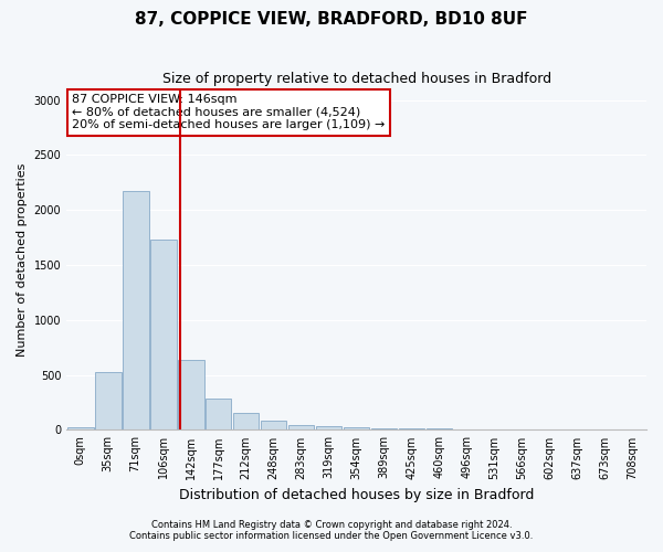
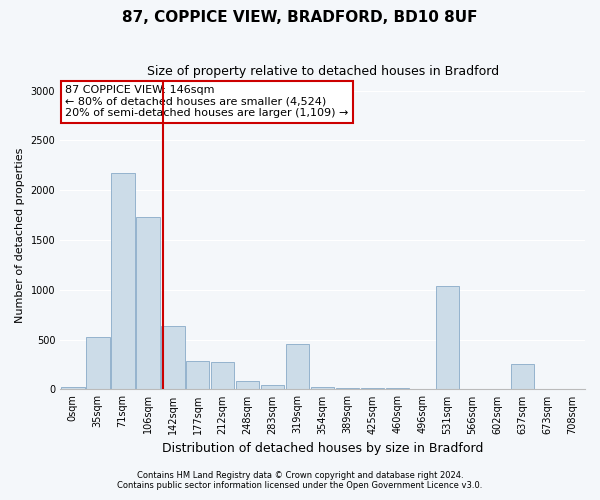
212sqm: 160 -> 280
319sqm: 30 -> 460
531sqm: 0 -> 1040
637sqm: 0 -> 260
